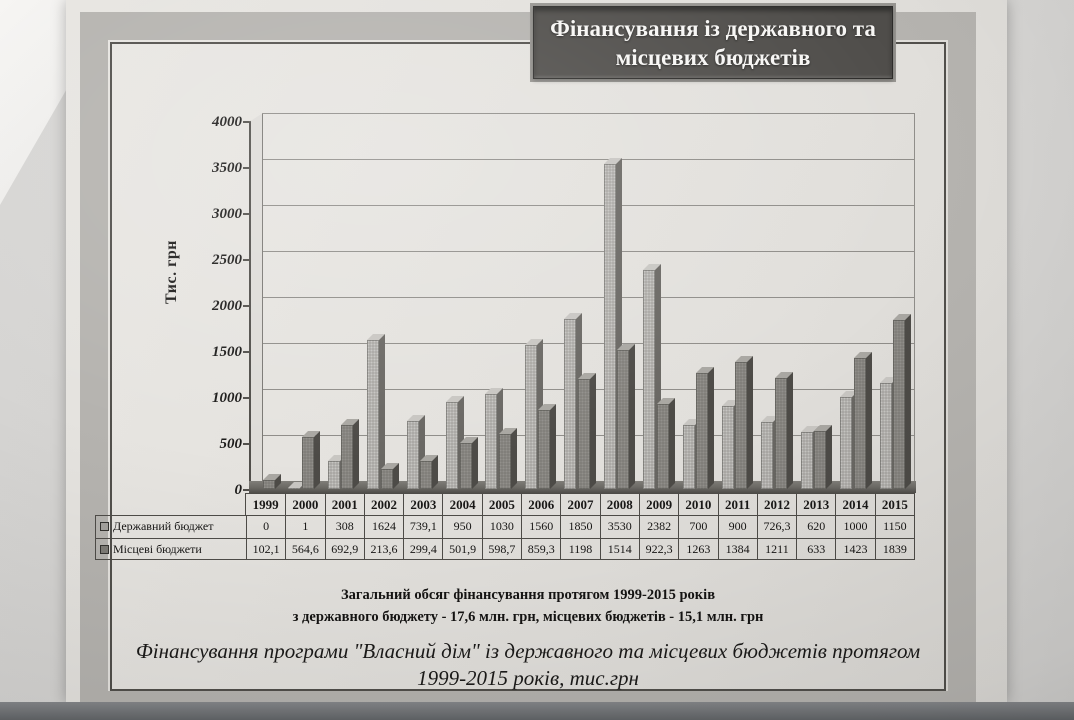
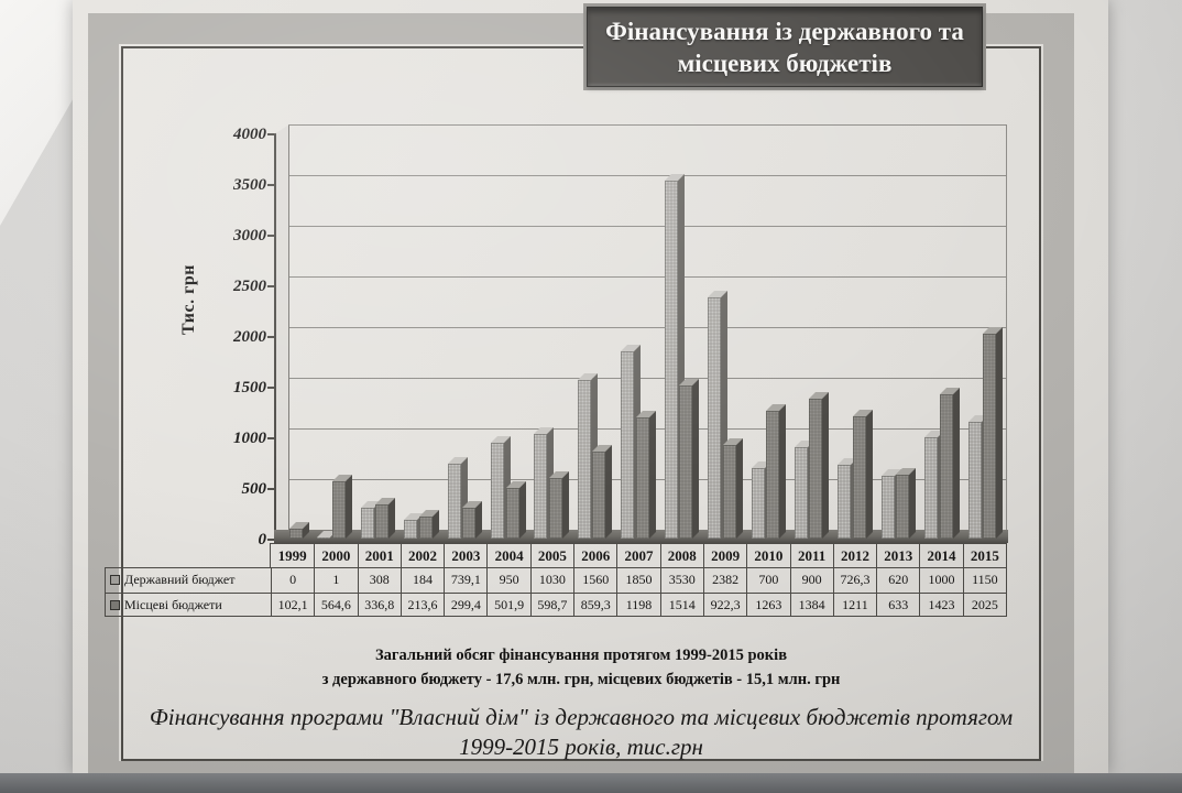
Місцеві бюджети/2001: 692,9 -> 336,8
Державний бюджет/2002: 1624 -> 184
Місцеві бюджети/2015: 1839 -> 2025
